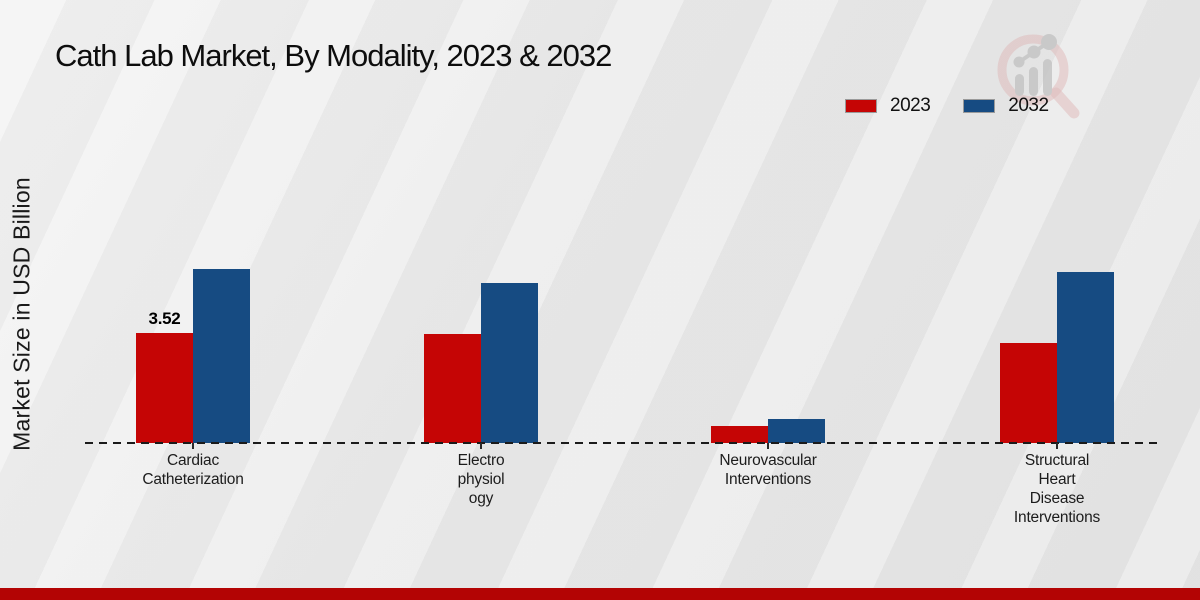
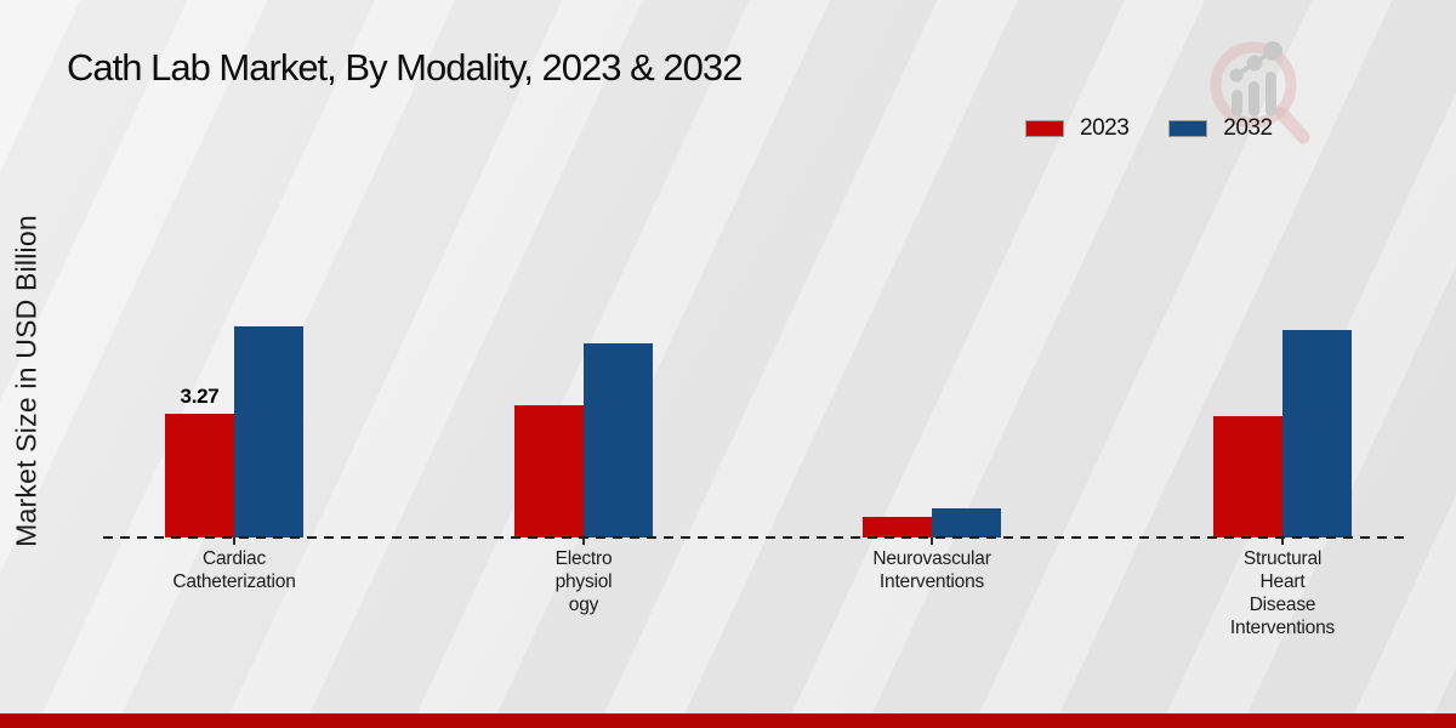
2023/Cardiac Catheterization: 3.52 -> 3.27
